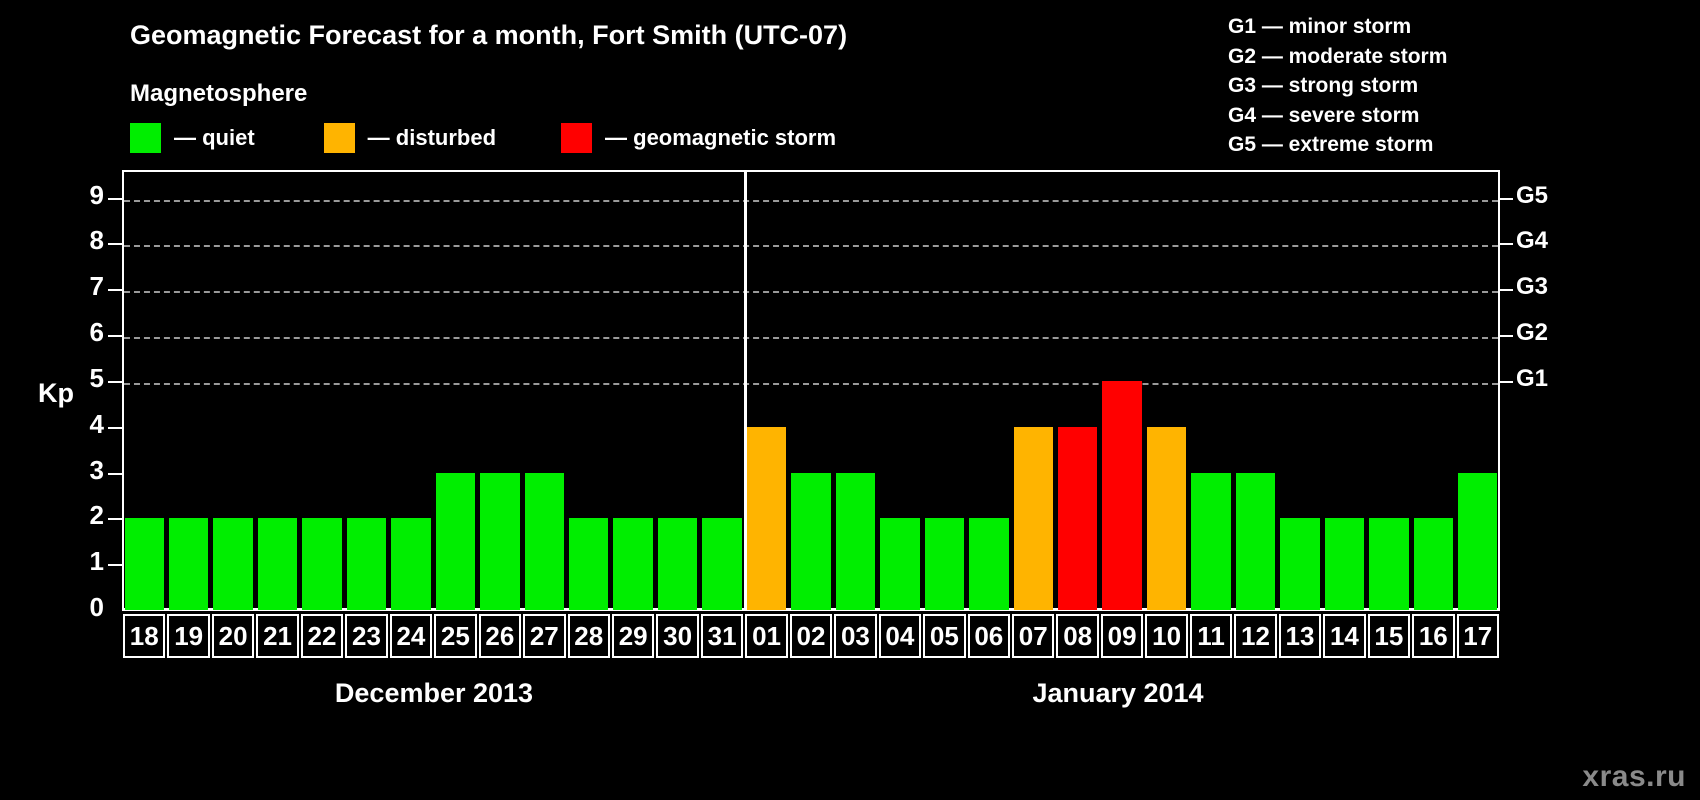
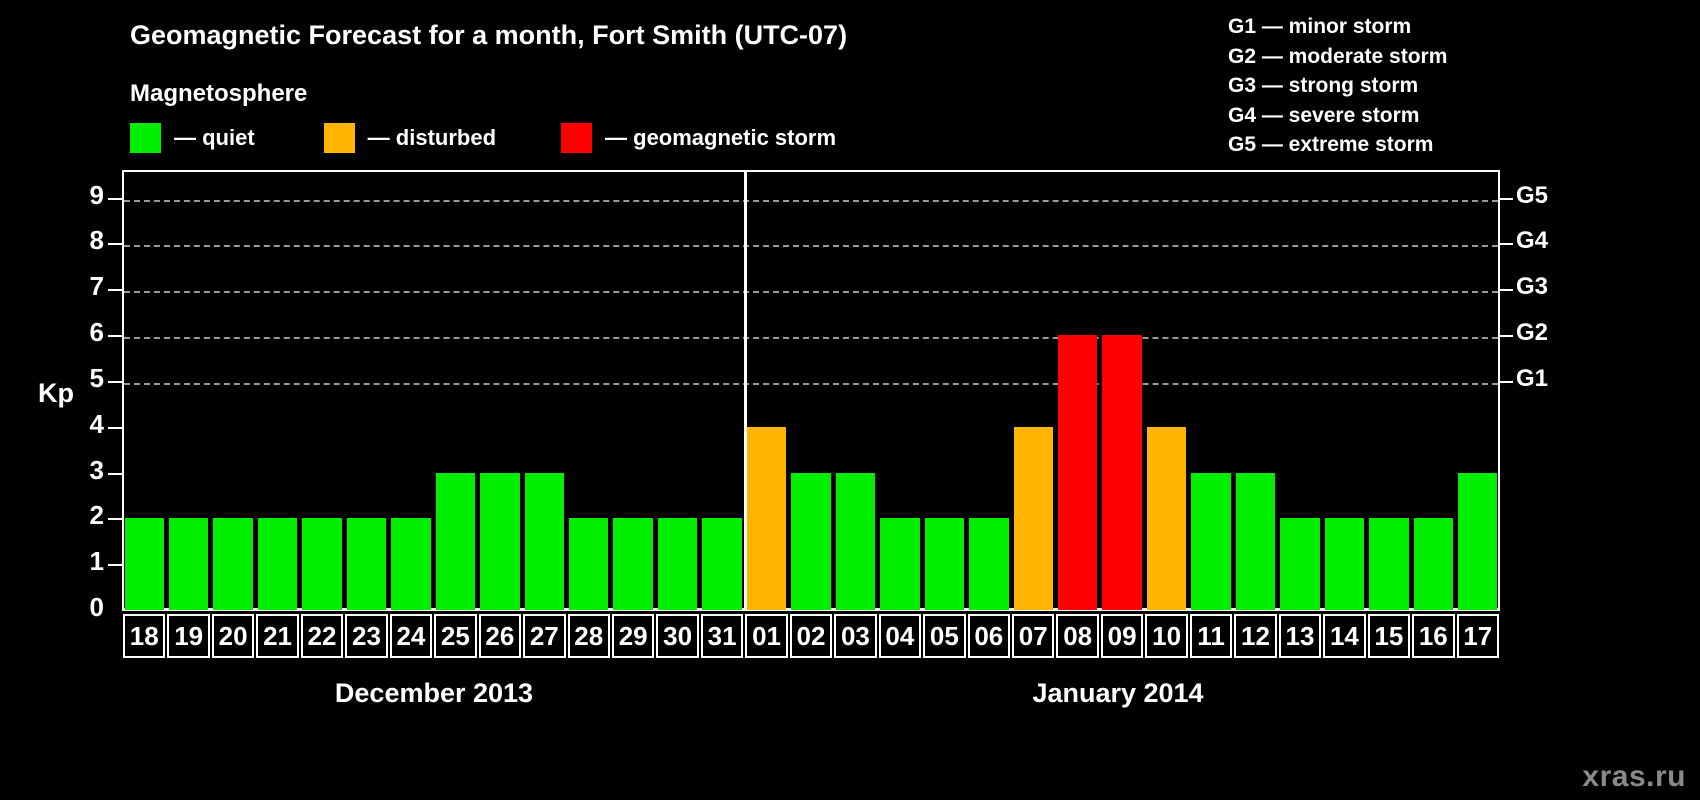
08: 4 -> 6
09: 5 -> 6
